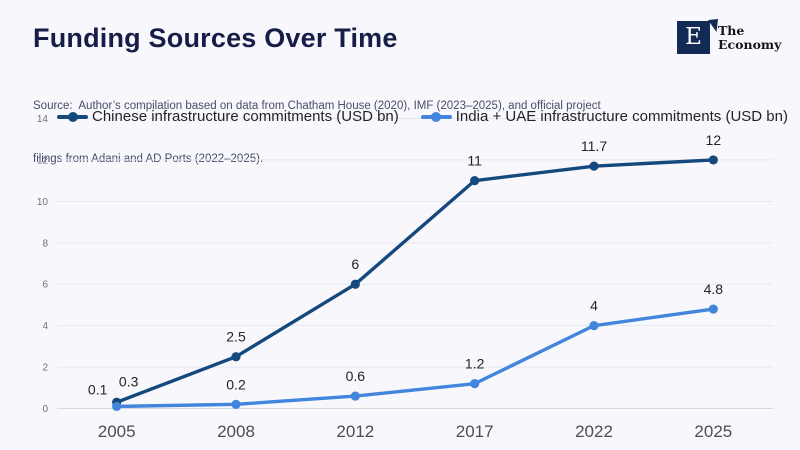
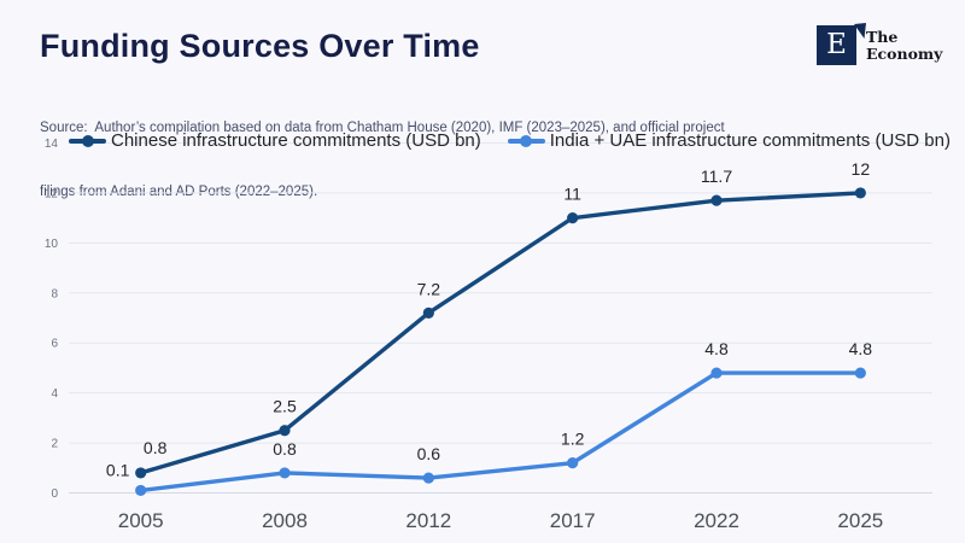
Chinese infrastructure commitments (USD bn)/2005: 0.3 -> 0.8
India + UAE infrastructure commitments (USD bn)/2008: 0.2 -> 0.8
Chinese infrastructure commitments (USD bn)/2012: 6 -> 7.2
India + UAE infrastructure commitments (USD bn)/2022: 4 -> 4.8
